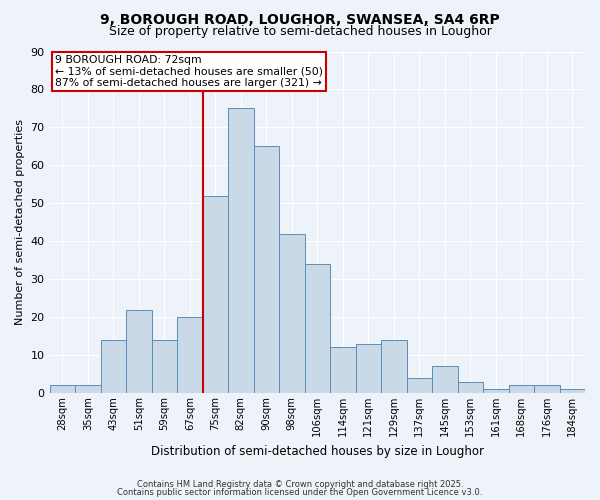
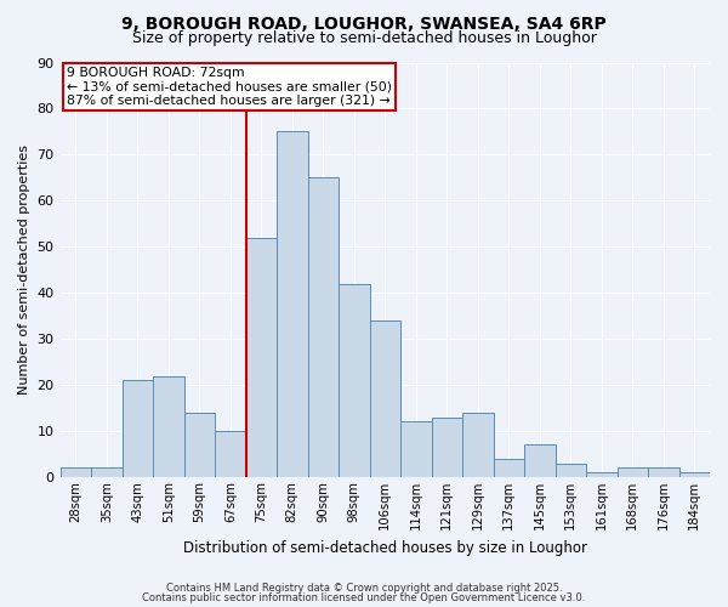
43sqm: 14 -> 21
67sqm: 20 -> 10
